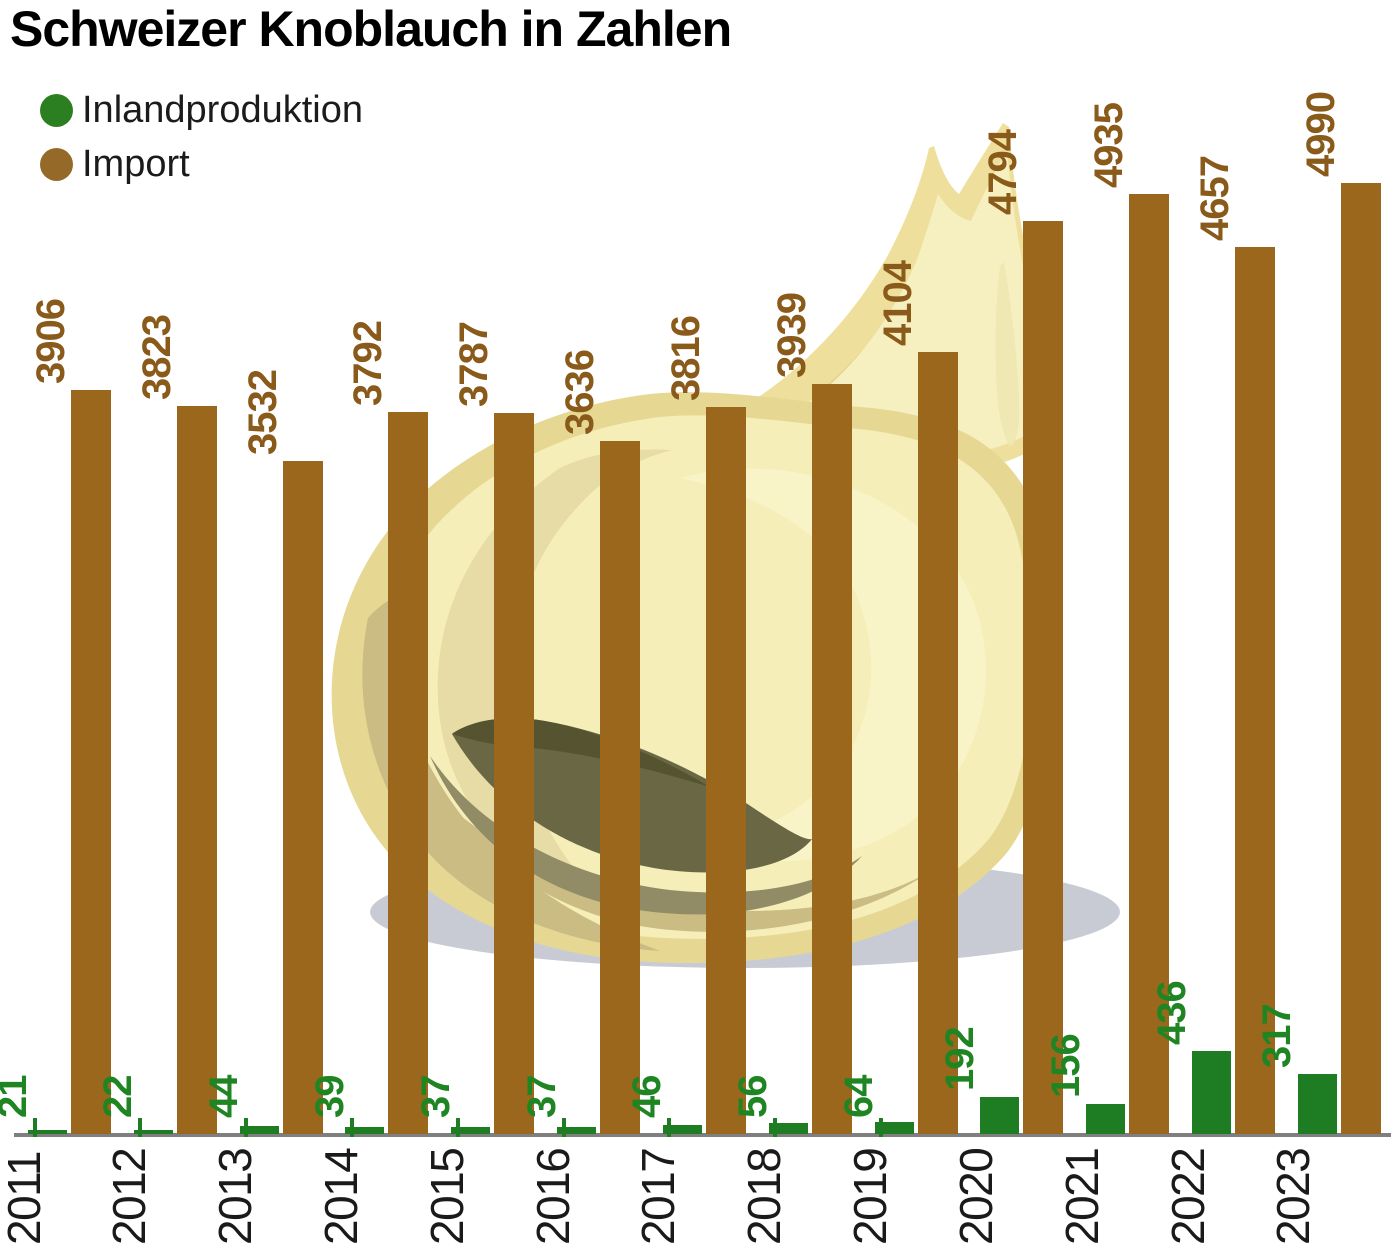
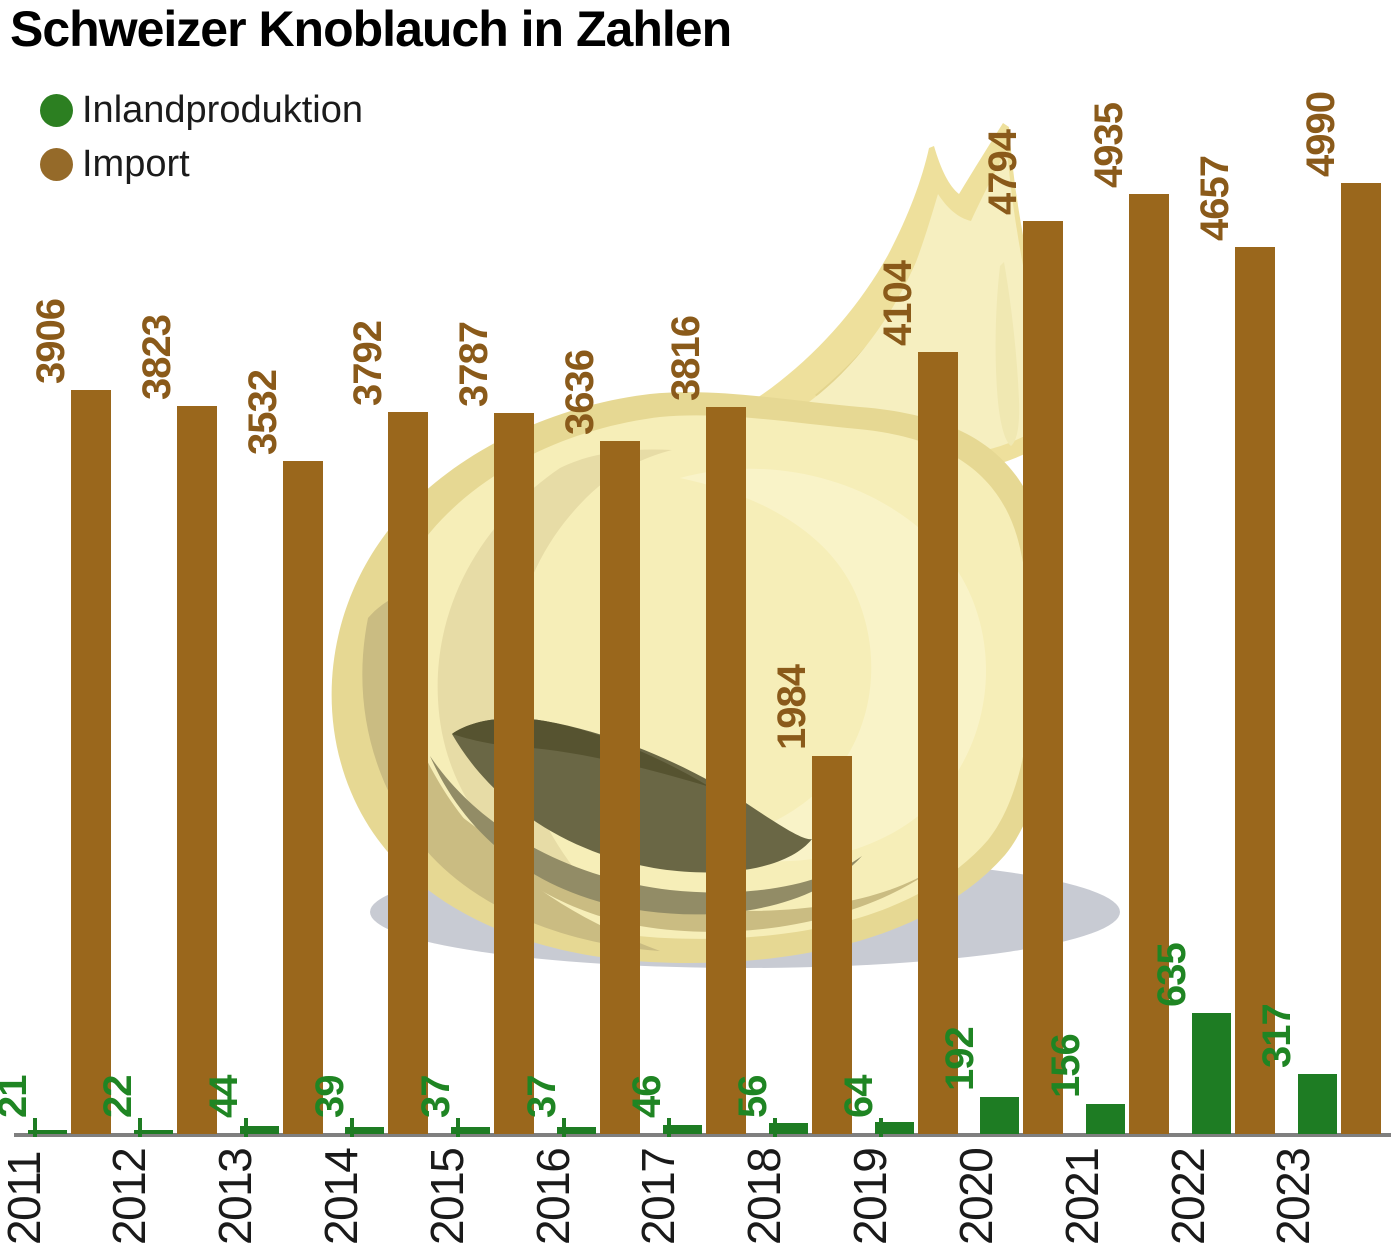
Import/2018: 3939 -> 1984
Inlandproduktion/2022: 436 -> 635
